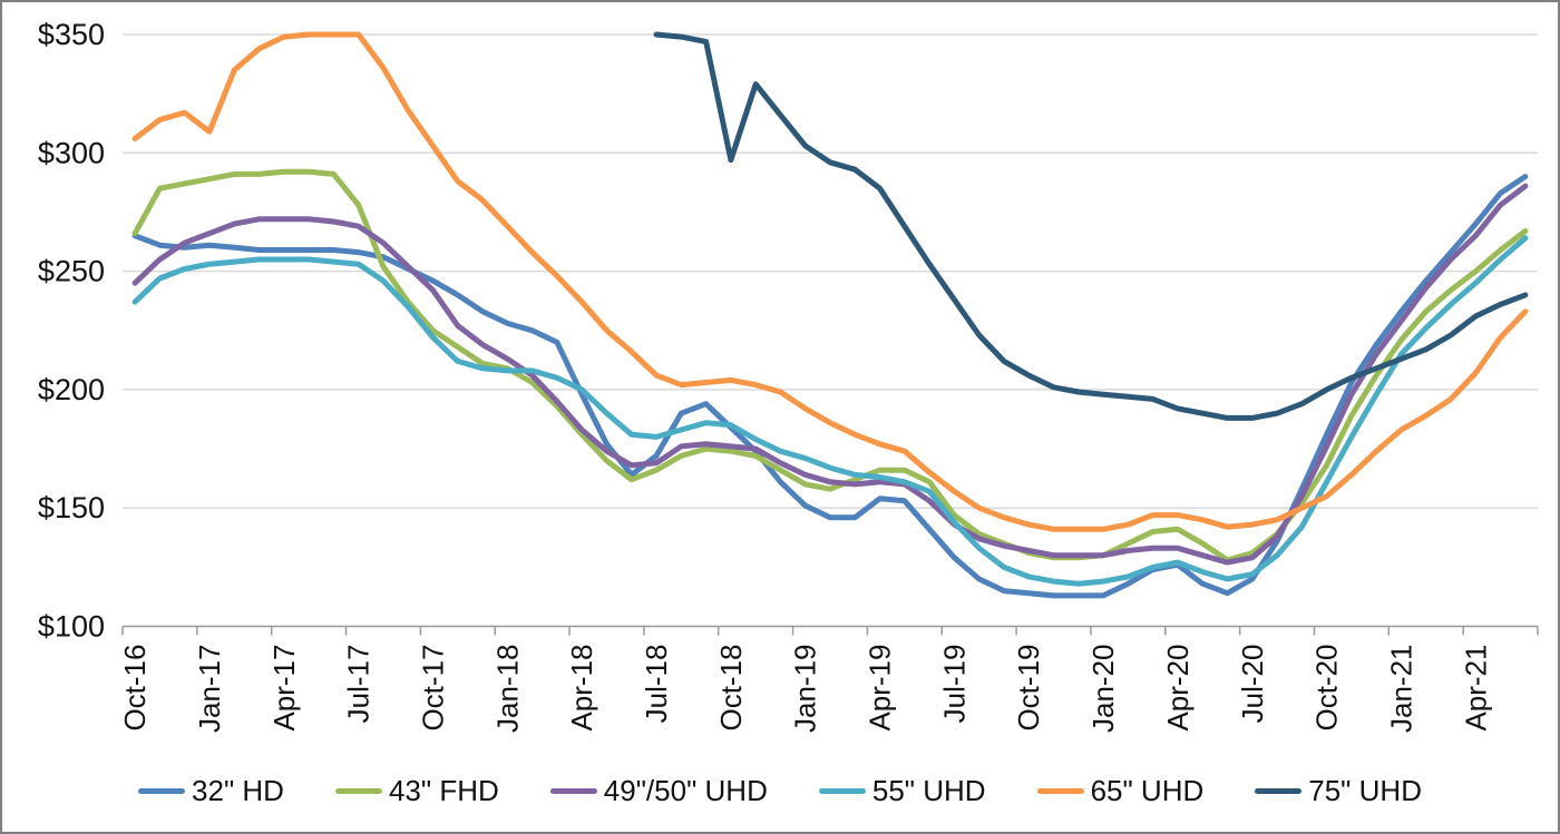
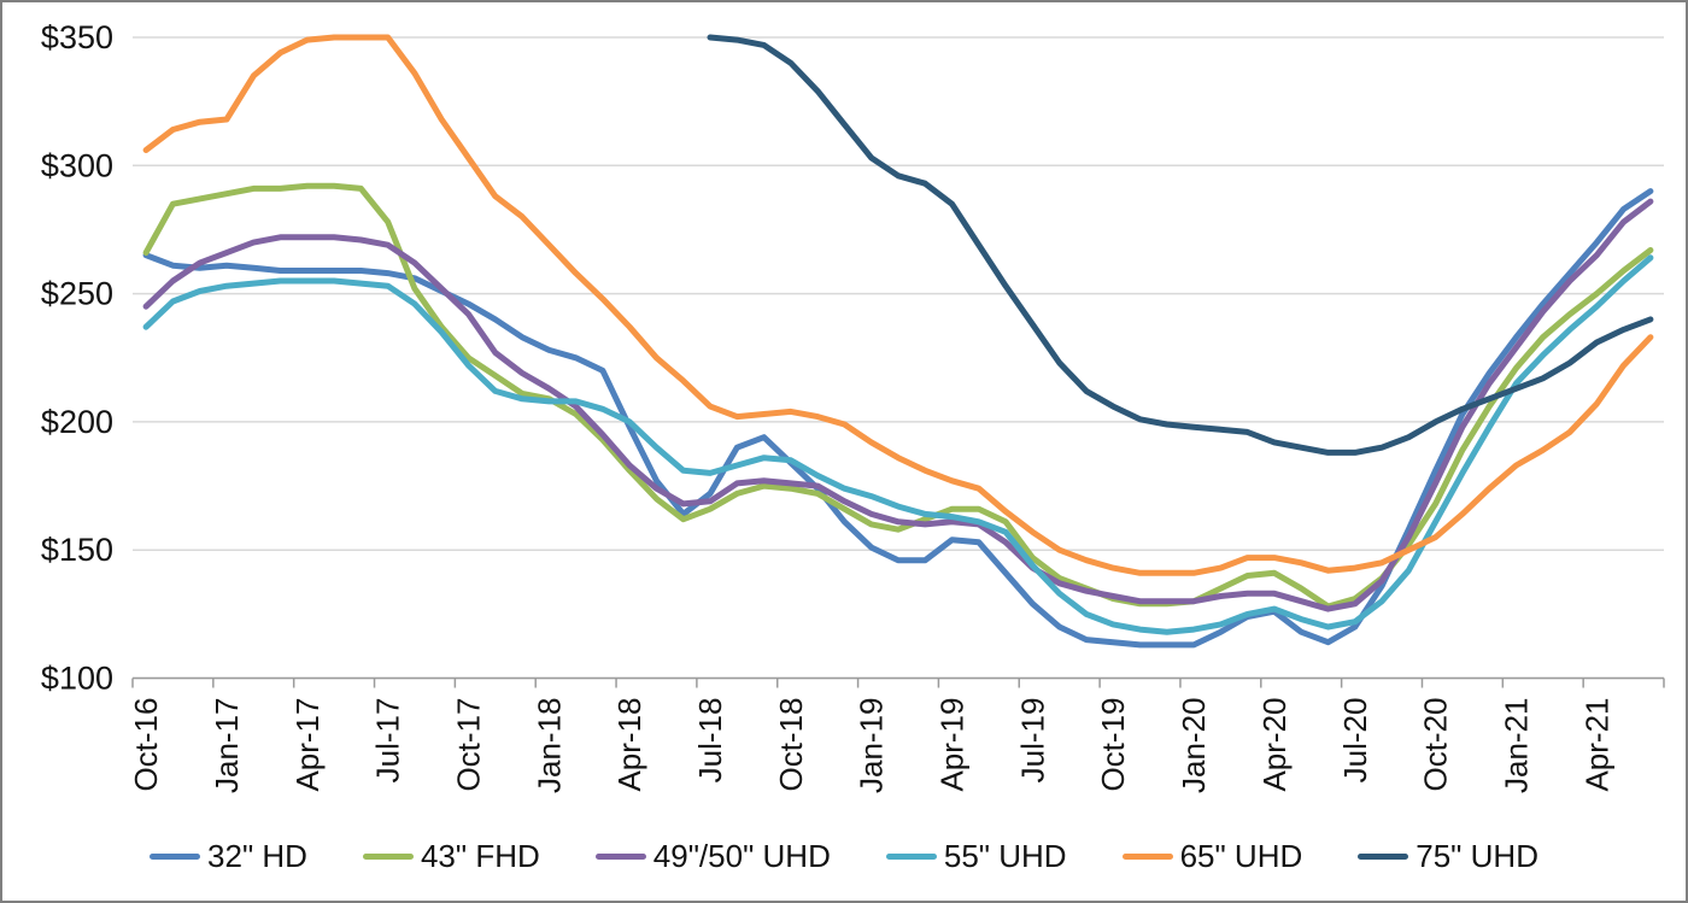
65" UHD/Jan-17: $309 -> $318
75" UHD/Oct-18: $297 -> $340
